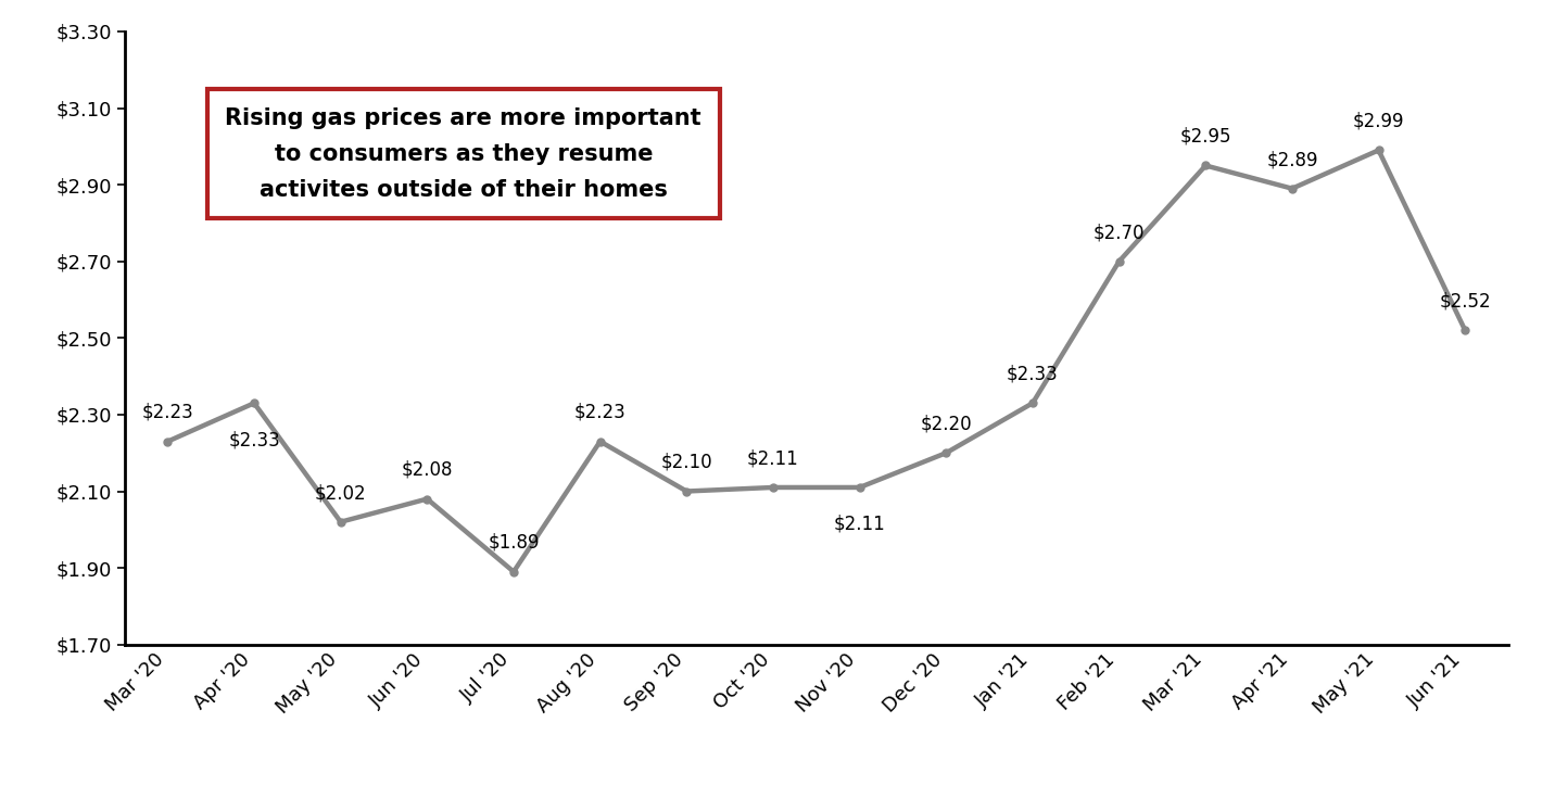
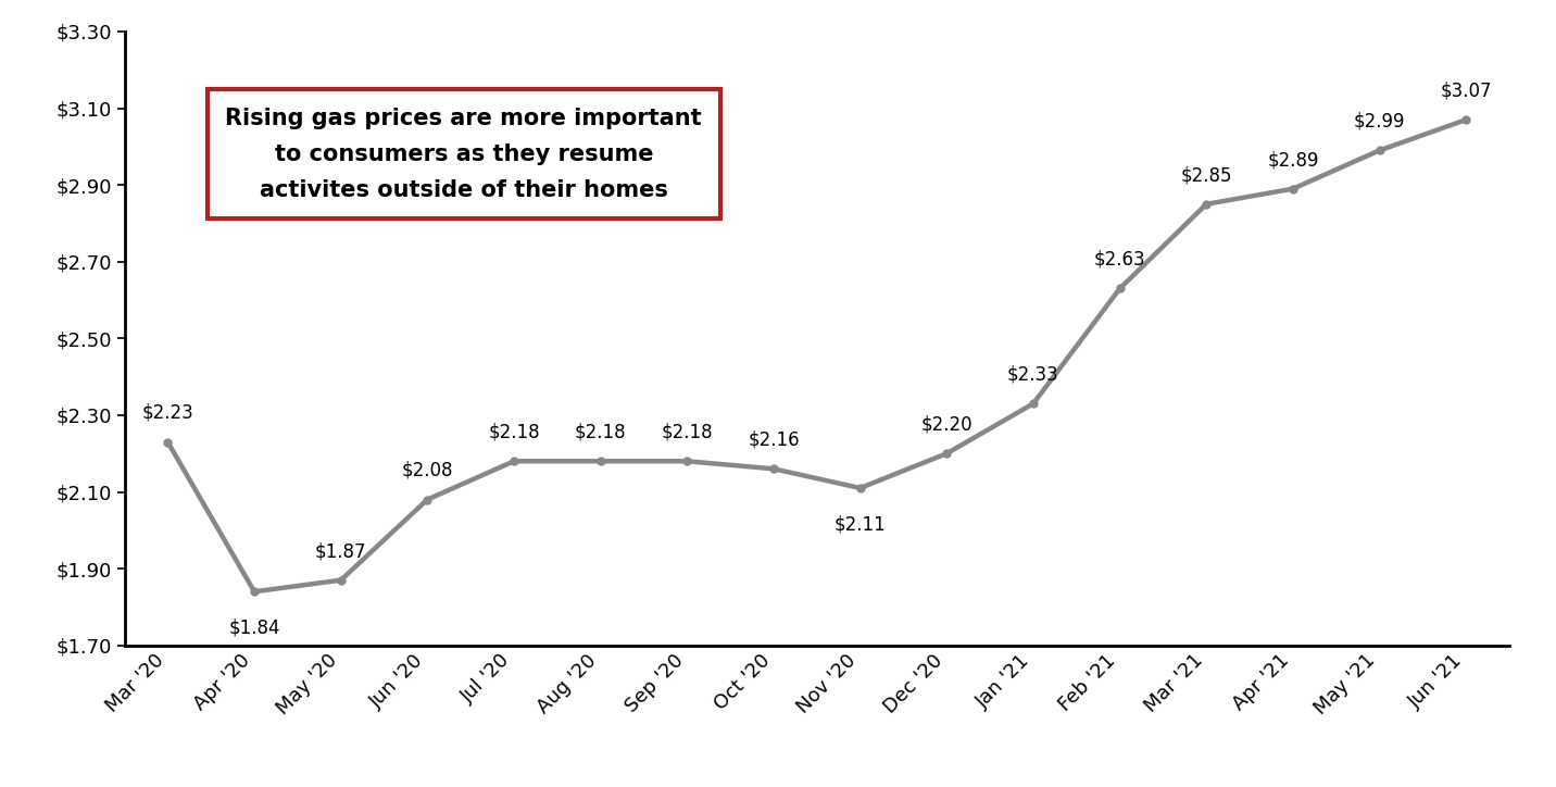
Apr '20: $2.33 -> $1.84
May '20: $2.02 -> $1.87
Jul '20: $1.89 -> $2.18
Aug '20: $2.23 -> $2.18
Sep '20: $2.10 -> $2.18
Oct '20: $2.11 -> $2.16
Feb '21: $2.70 -> $2.63
Mar '21: $2.95 -> $2.85
Jun '21: $2.52 -> $3.07
